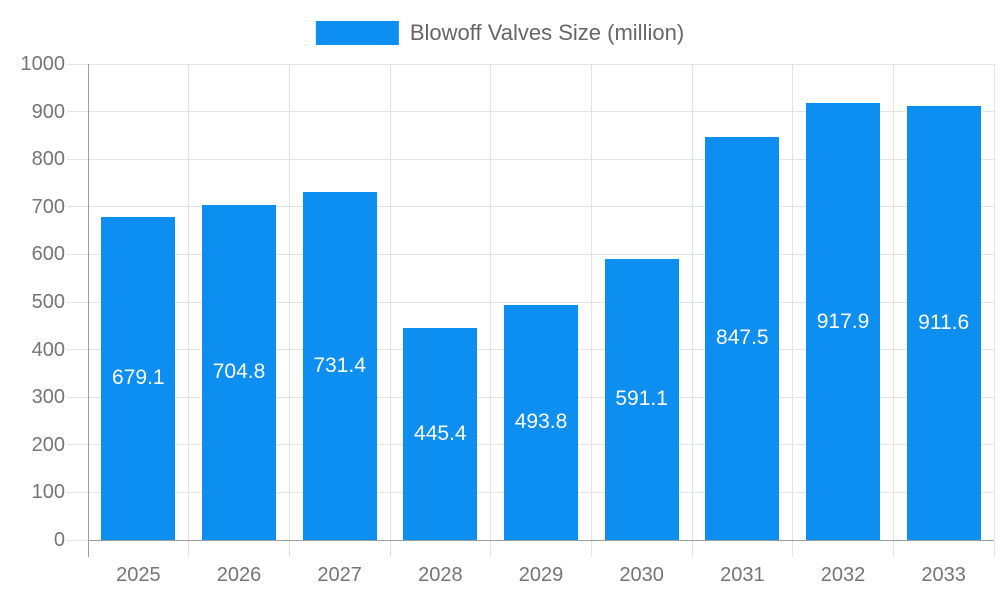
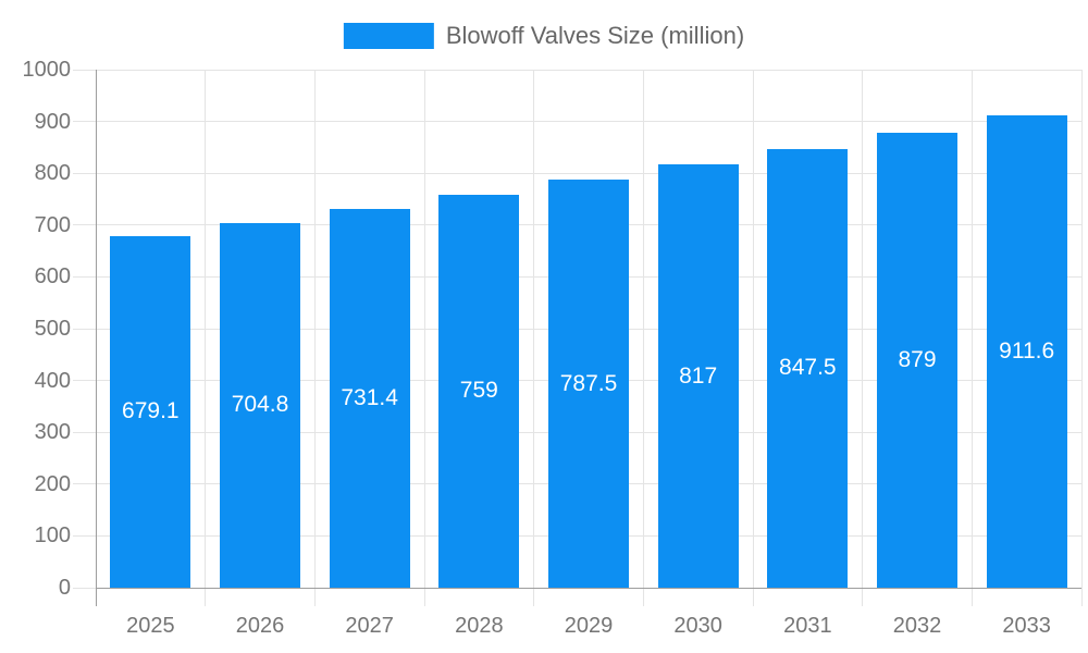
2028: 445.4 -> 759
2029: 493.8 -> 787.5
2030: 591.1 -> 817
2032: 917.9 -> 879
